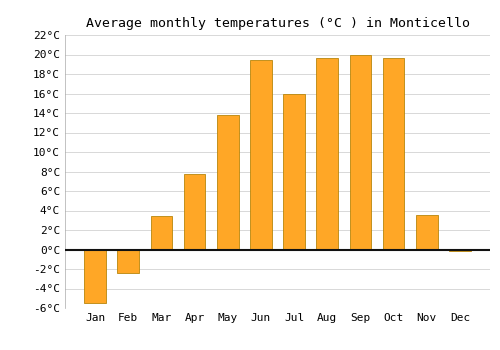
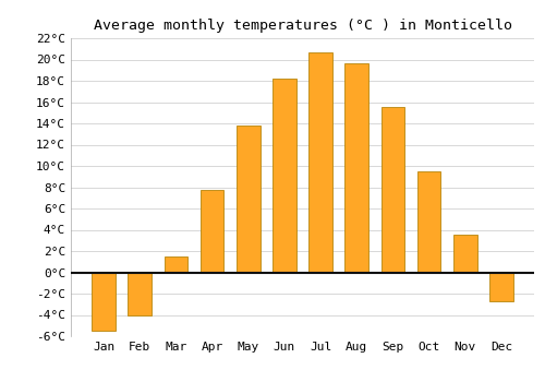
Feb: -2.4°C -> -4.0°C
Mar: 3.4°C -> 1.5°C
Jun: 19.4°C -> 18.2°C
Jul: 16.0°C -> 20.7°C
Sep: 20.0°C -> 15.5°C
Oct: 19.6°C -> 9.5°C
Dec: -0.2°C -> -2.7°C
